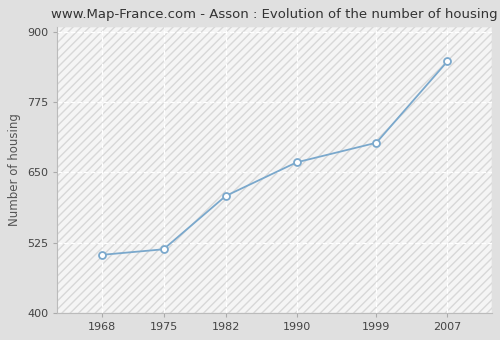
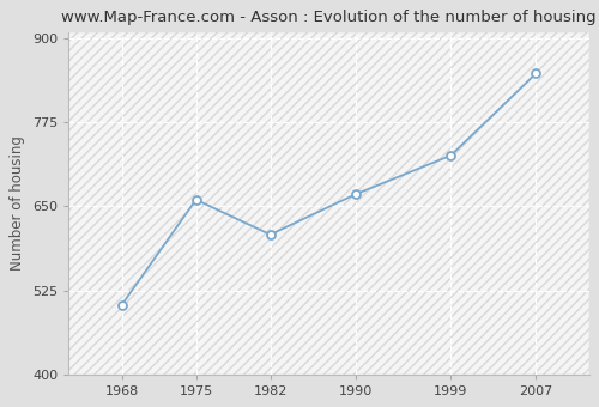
1975: 513 -> 660
1999: 703 -> 726
